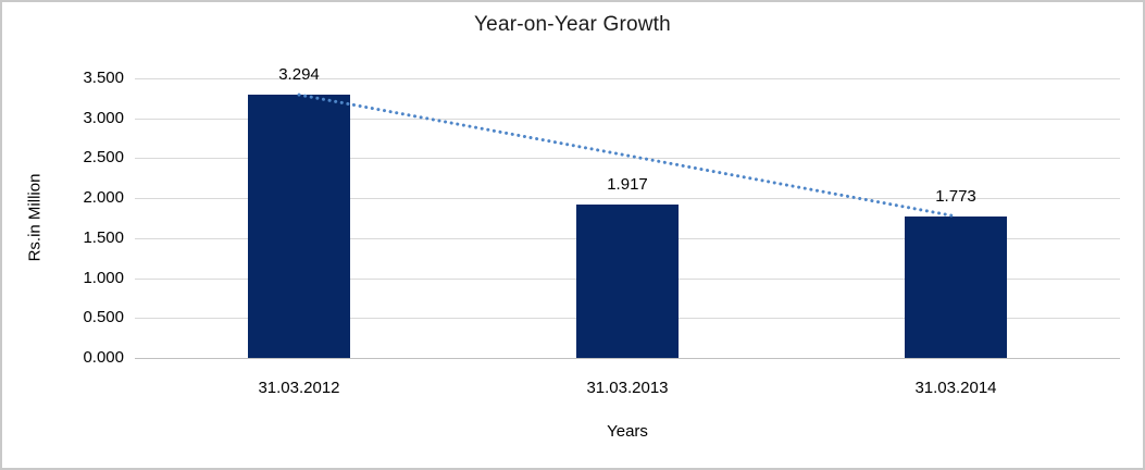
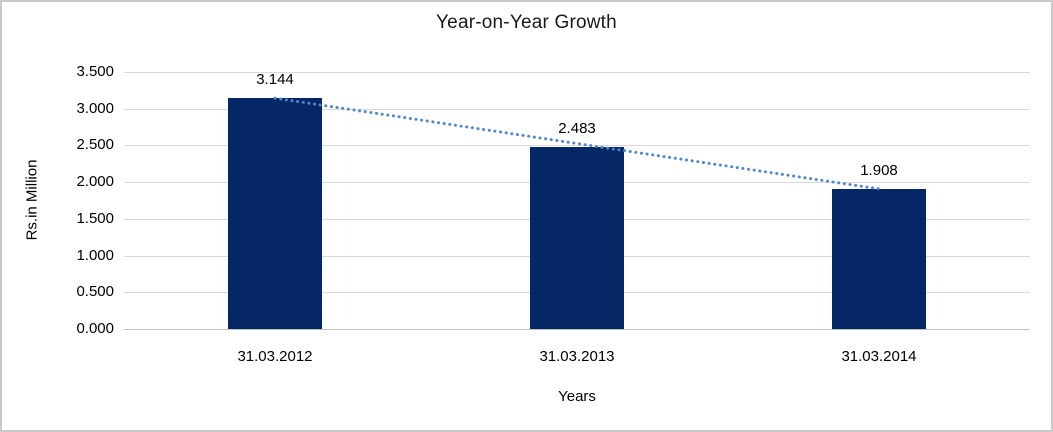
31.03.2012: 3.294 -> 3.144
31.03.2013: 1.917 -> 2.483
31.03.2014: 1.773 -> 1.908
